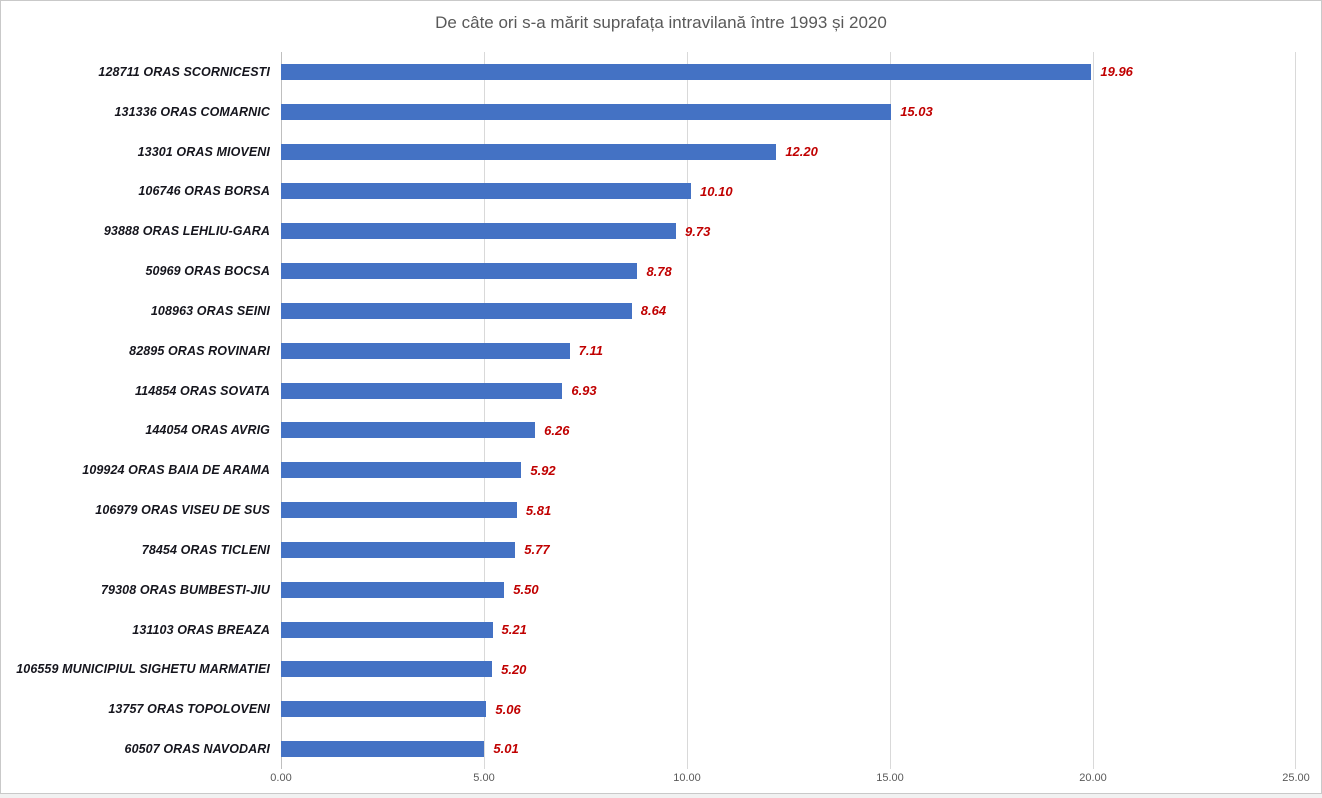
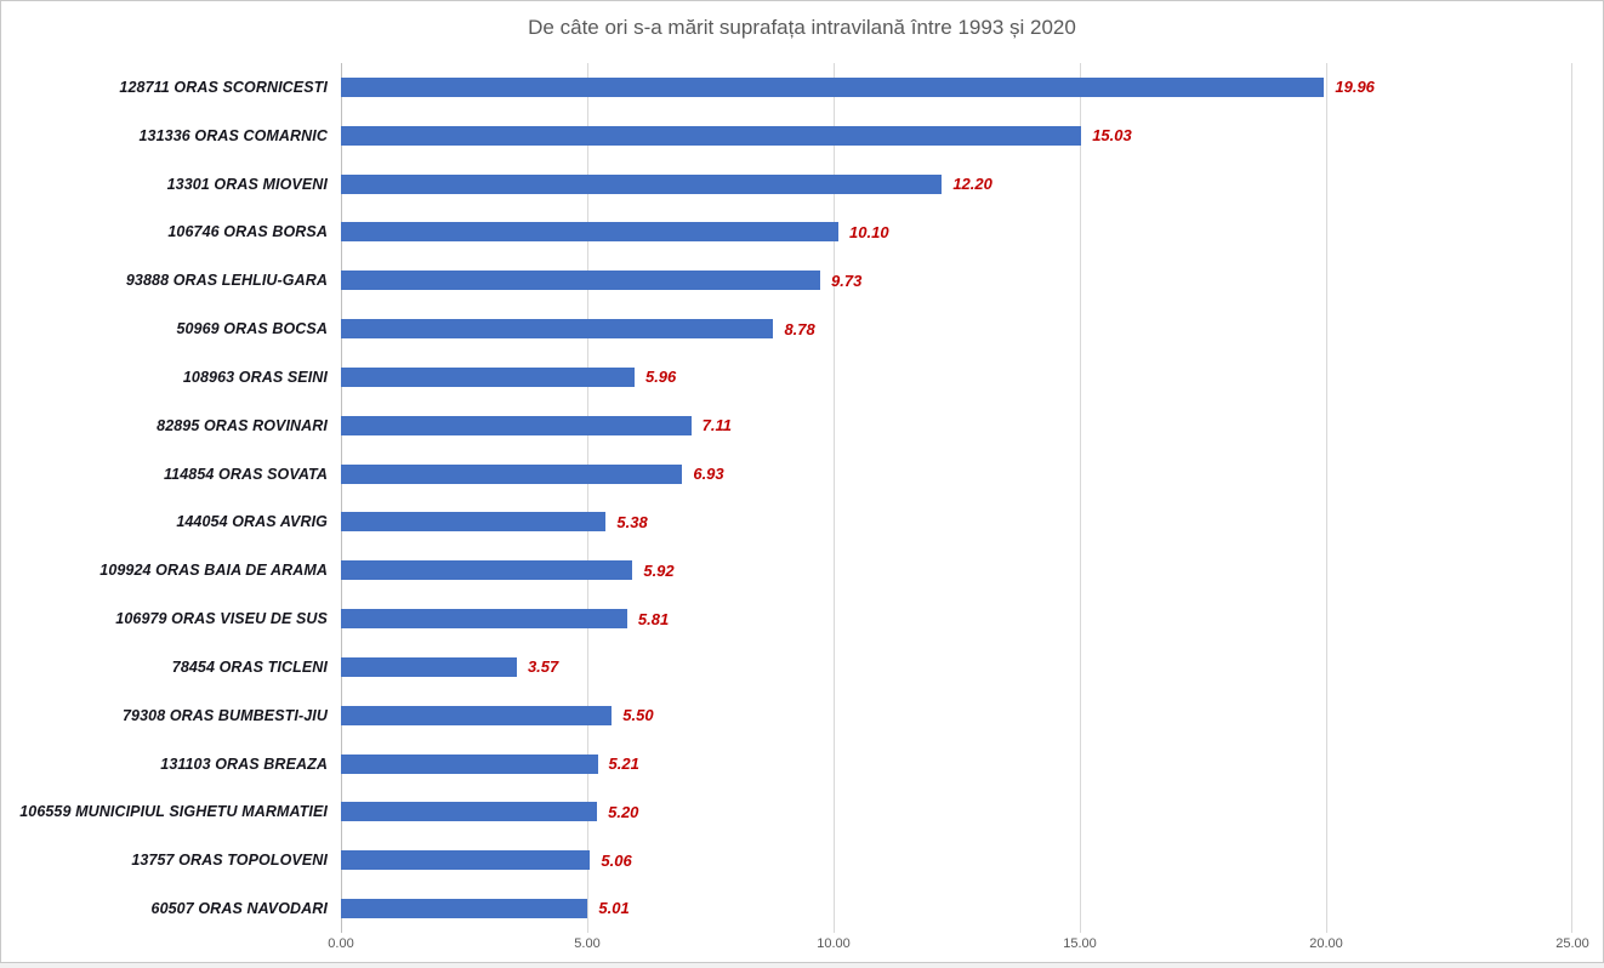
108963 ORAS SEINI: 8.64 -> 5.96
144054 ORAS AVRIG: 6.26 -> 5.38
78454 ORAS TICLENI: 5.77 -> 3.57
